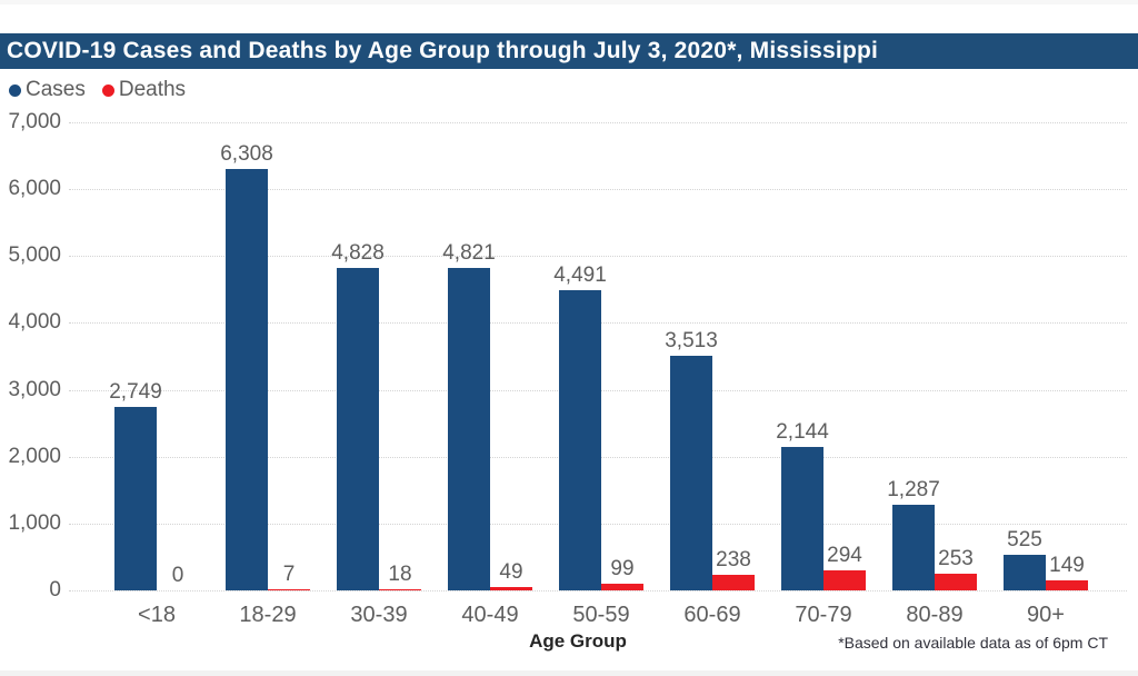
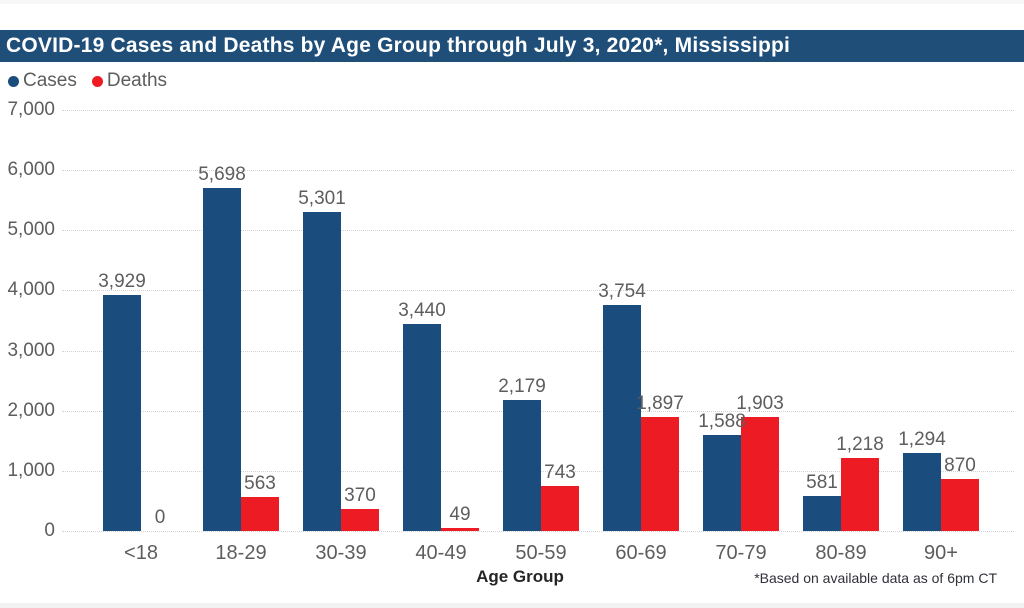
Cases/<18: 2,749 -> 3,929
Cases/18-29: 6,308 -> 5,698
Deaths/18-29: 7 -> 563
Cases/30-39: 4,828 -> 5,301
Deaths/30-39: 18 -> 370
Cases/40-49: 4,821 -> 3,440
Cases/50-59: 4,491 -> 2,179
Deaths/50-59: 99 -> 743
Cases/60-69: 3,513 -> 3,754
Deaths/60-69: 238 -> 1,897
Cases/70-79: 2,144 -> 1,588
Deaths/70-79: 294 -> 1,903
Cases/80-89: 1,287 -> 581
Deaths/80-89: 253 -> 1,218
Cases/90+: 525 -> 1,294
Deaths/90+: 149 -> 870
